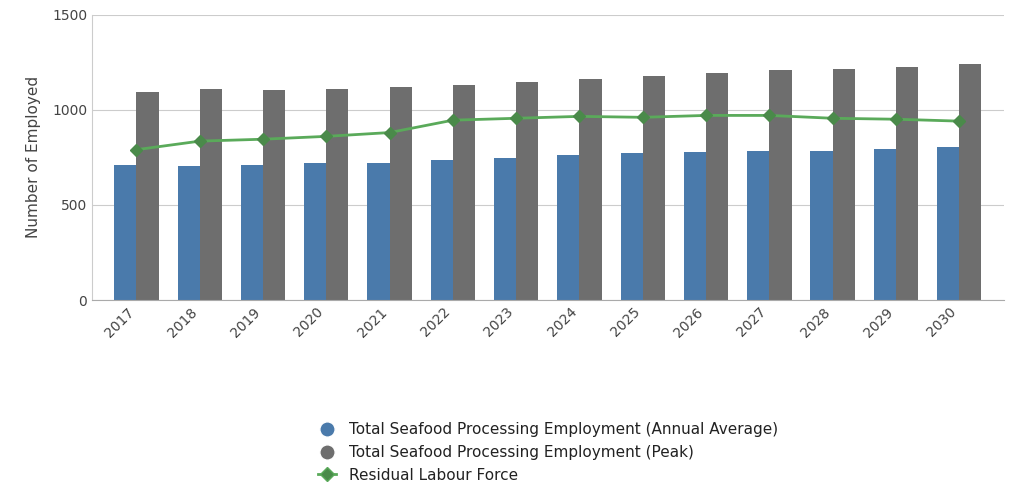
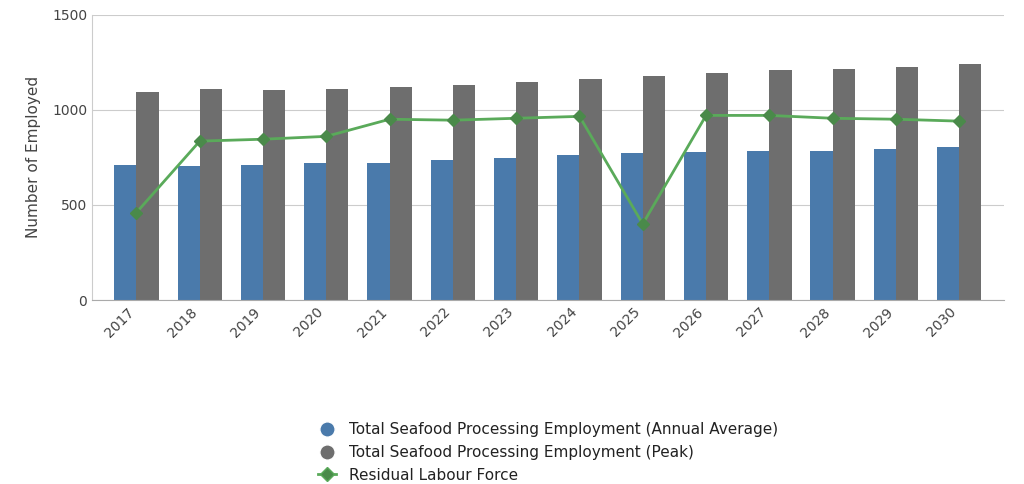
Residual Labour Force/2017: 790 -> 460
Residual Labour Force/2021: 880 -> 950
Residual Labour Force/2025: 960 -> 400
